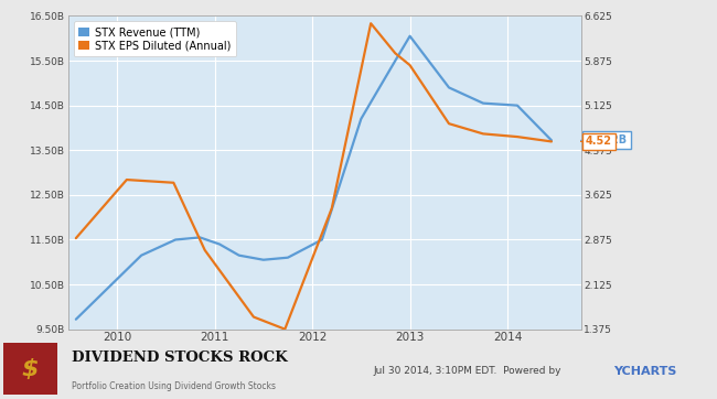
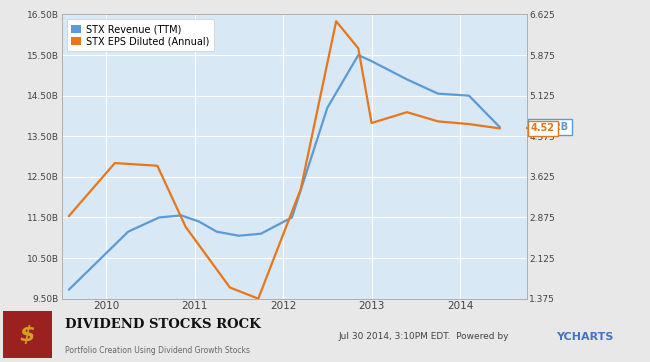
STX Revenue (TTM)/2013: 16.05B -> 15.35B
STX EPS Diluted (Annual)/2013: 5.80 -> 4.62
